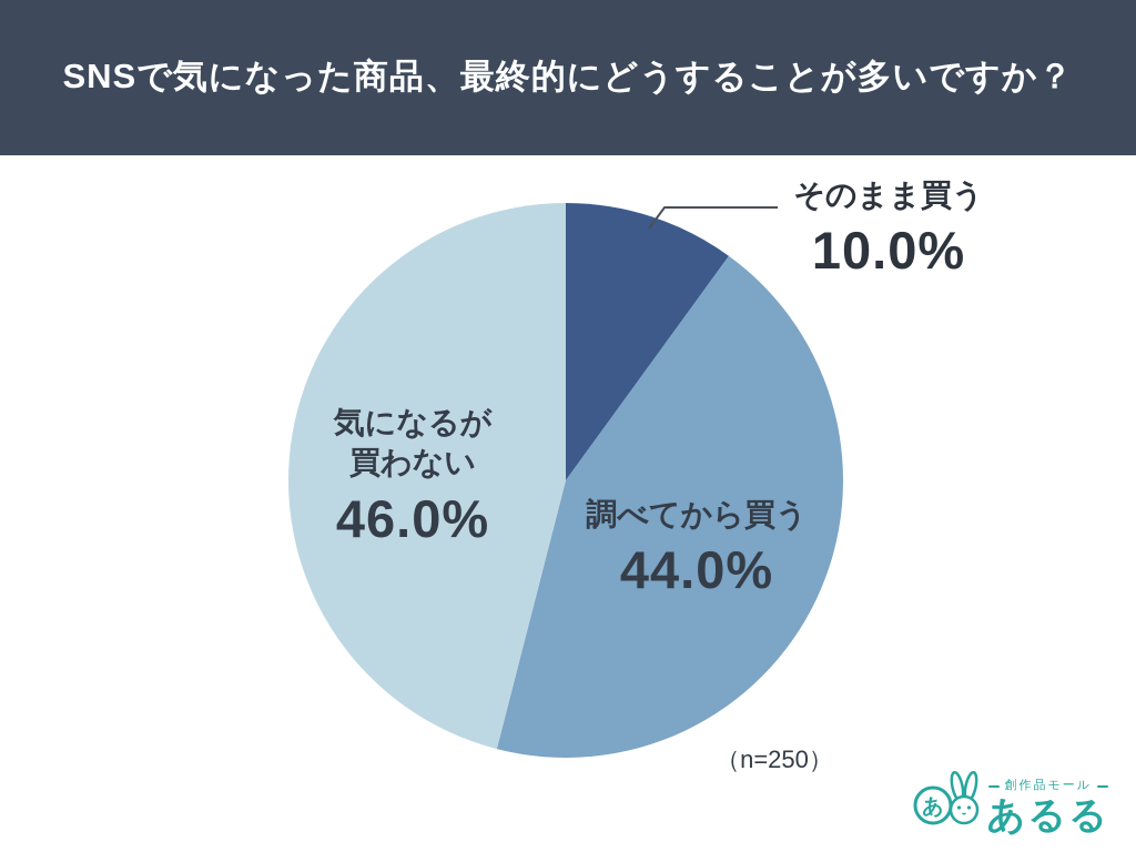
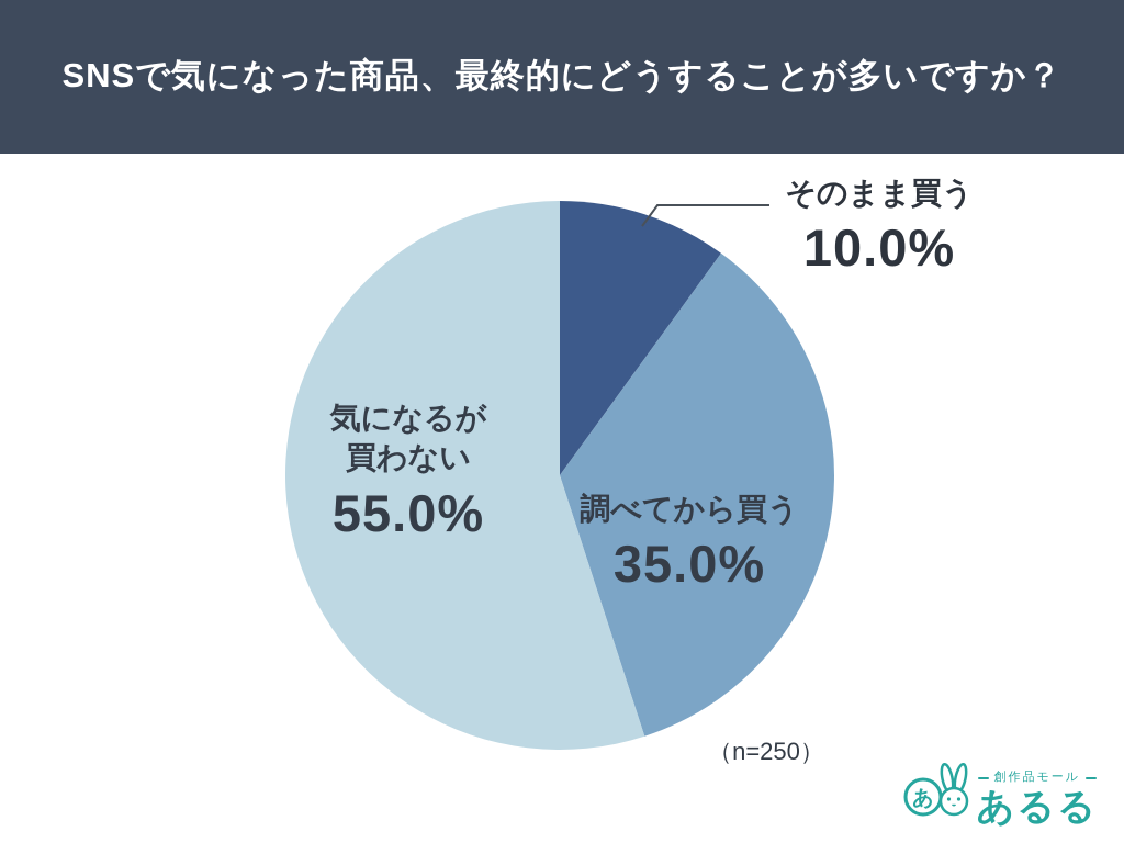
調べてから買う: 44.0% -> 35.0%
気になるが買わない: 46.0% -> 55.0%
